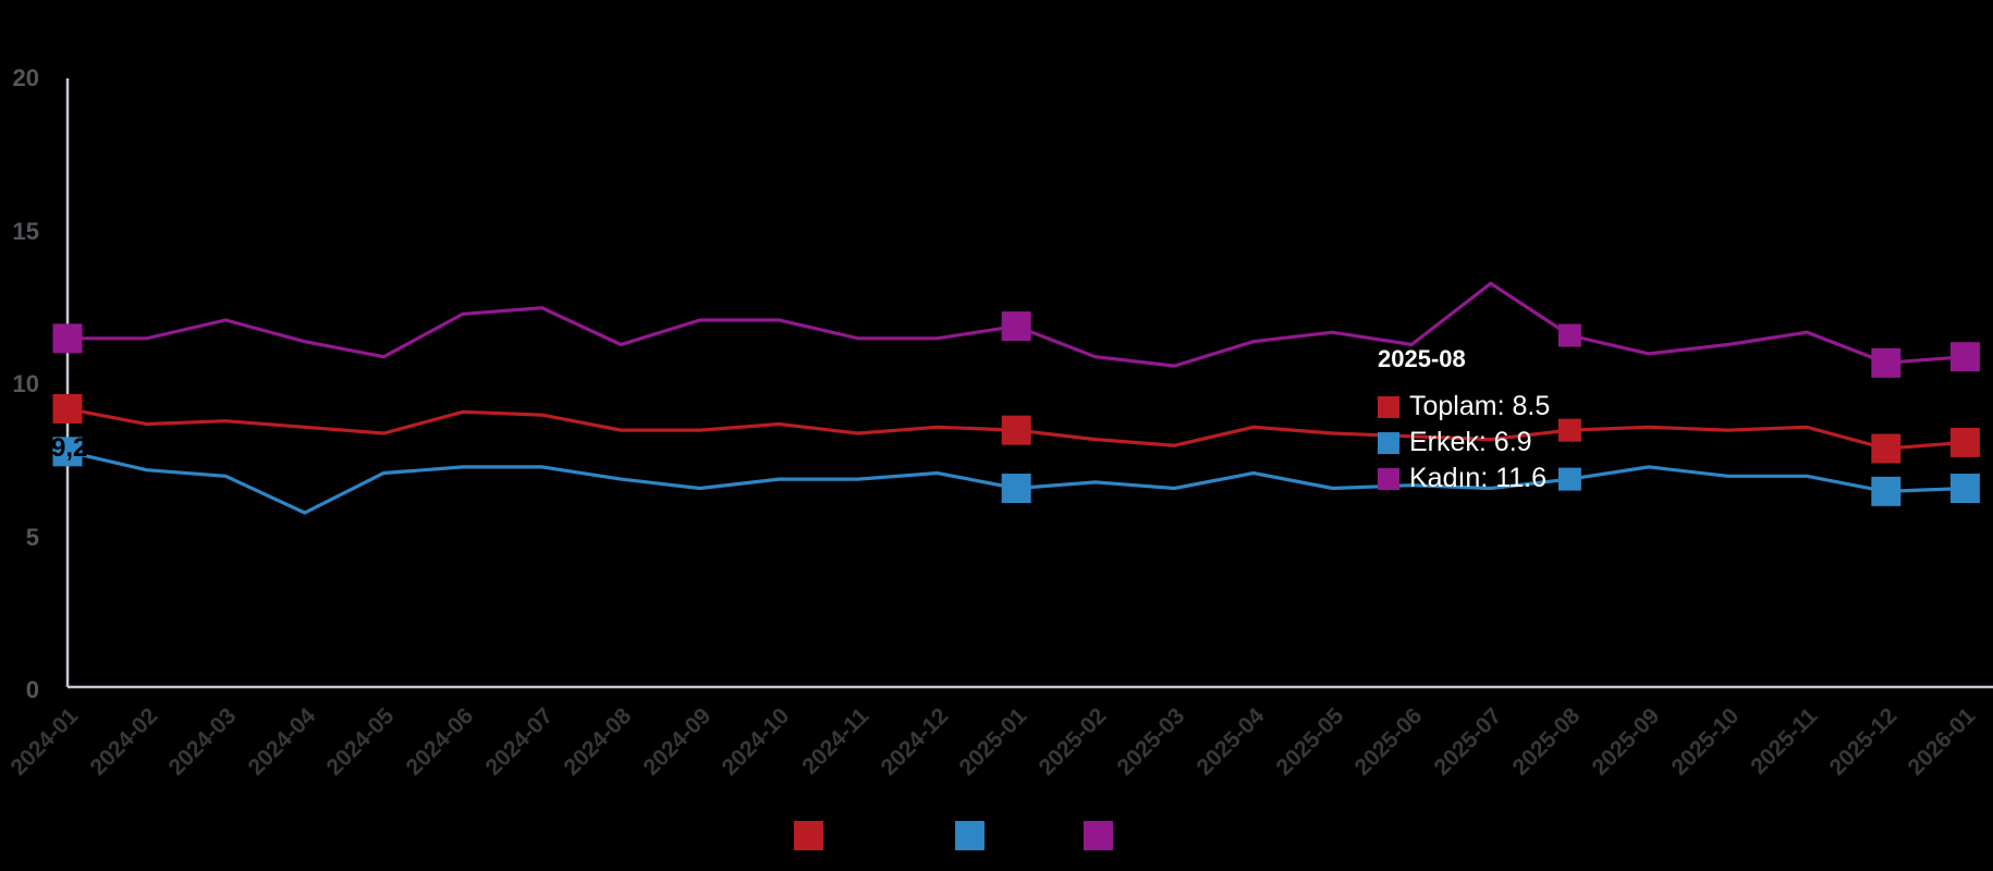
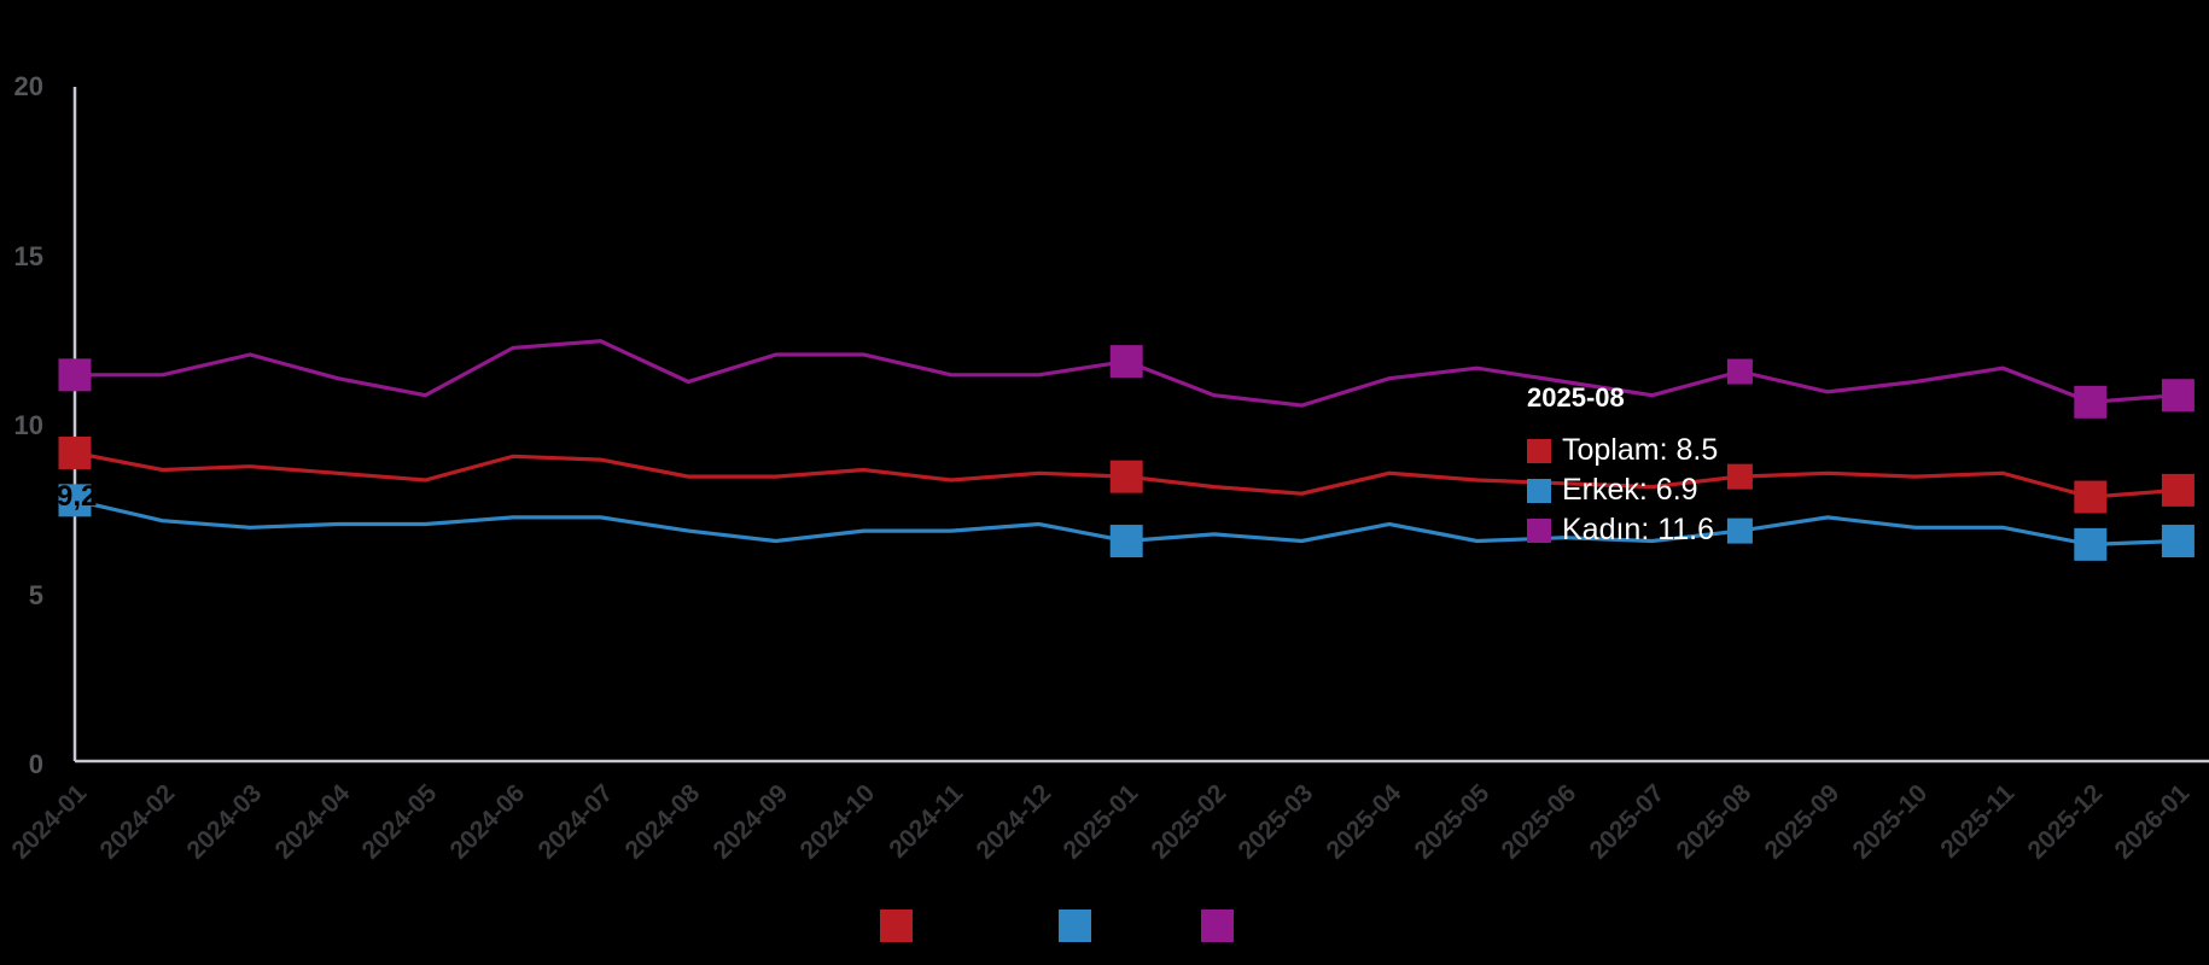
Erkek/2024-04: 5.8 -> 7.1
Kadın/2025-07: 13.3 -> 10.9
